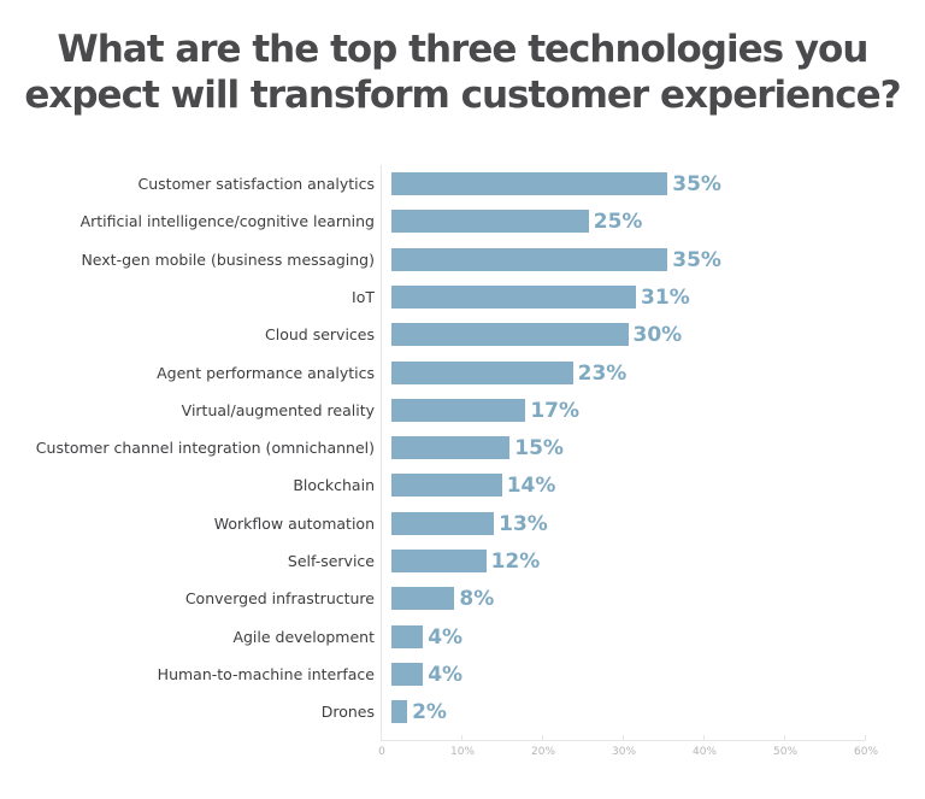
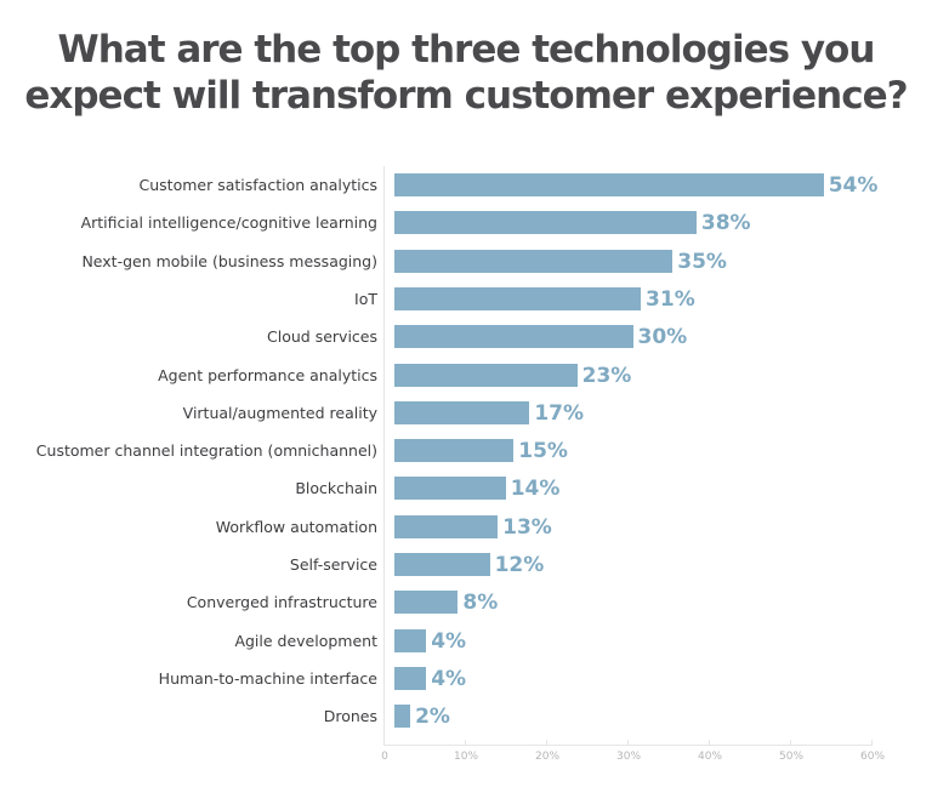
Customer satisfaction analytics: 35% -> 54%
Artificial intelligence/cognitive learning: 25% -> 38%
